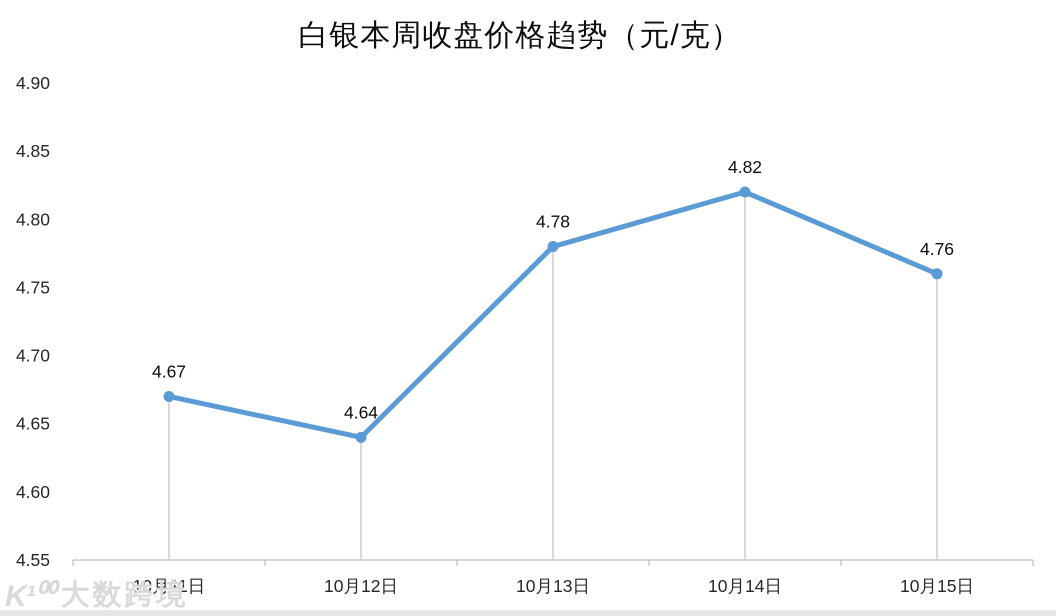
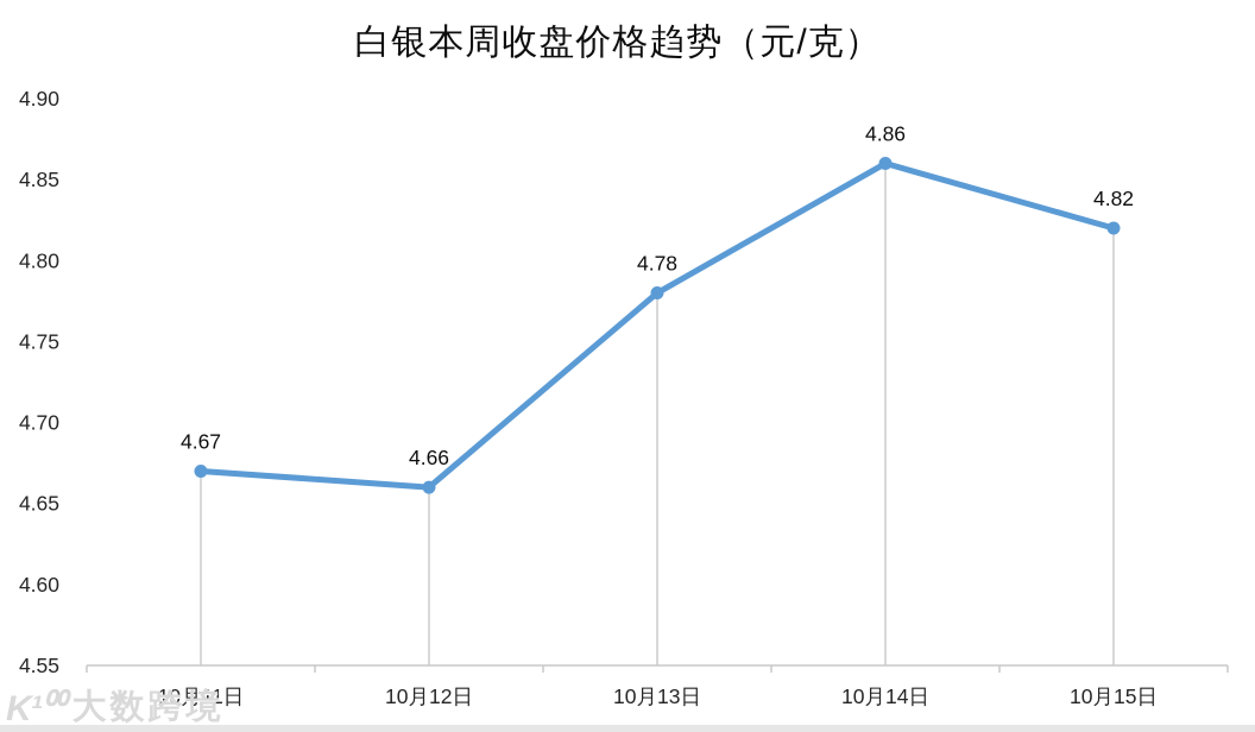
10月12日: 4.64 -> 4.66
10月14日: 4.82 -> 4.86
10月15日: 4.76 -> 4.82
